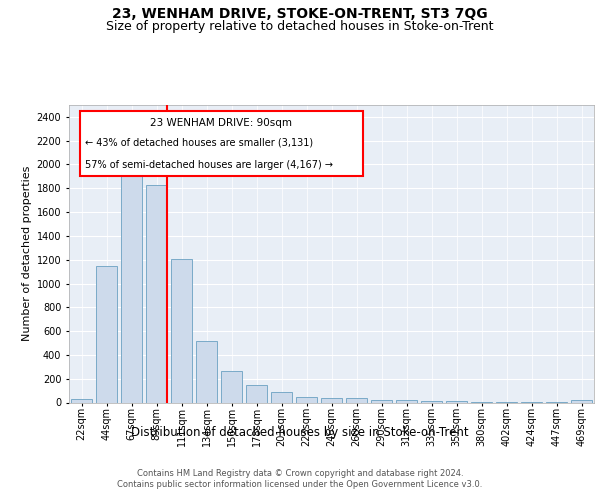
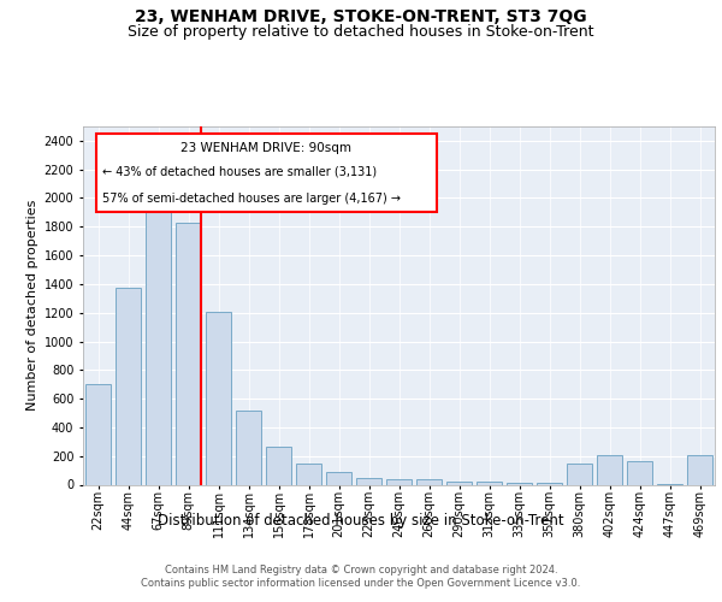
22sqm: 30 -> 700
44sqm: 1150 -> 1370
380sqm: 10 -> 150
402sqm: 0 -> 210
424sqm: 0 -> 160
469sqm: 20 -> 210
